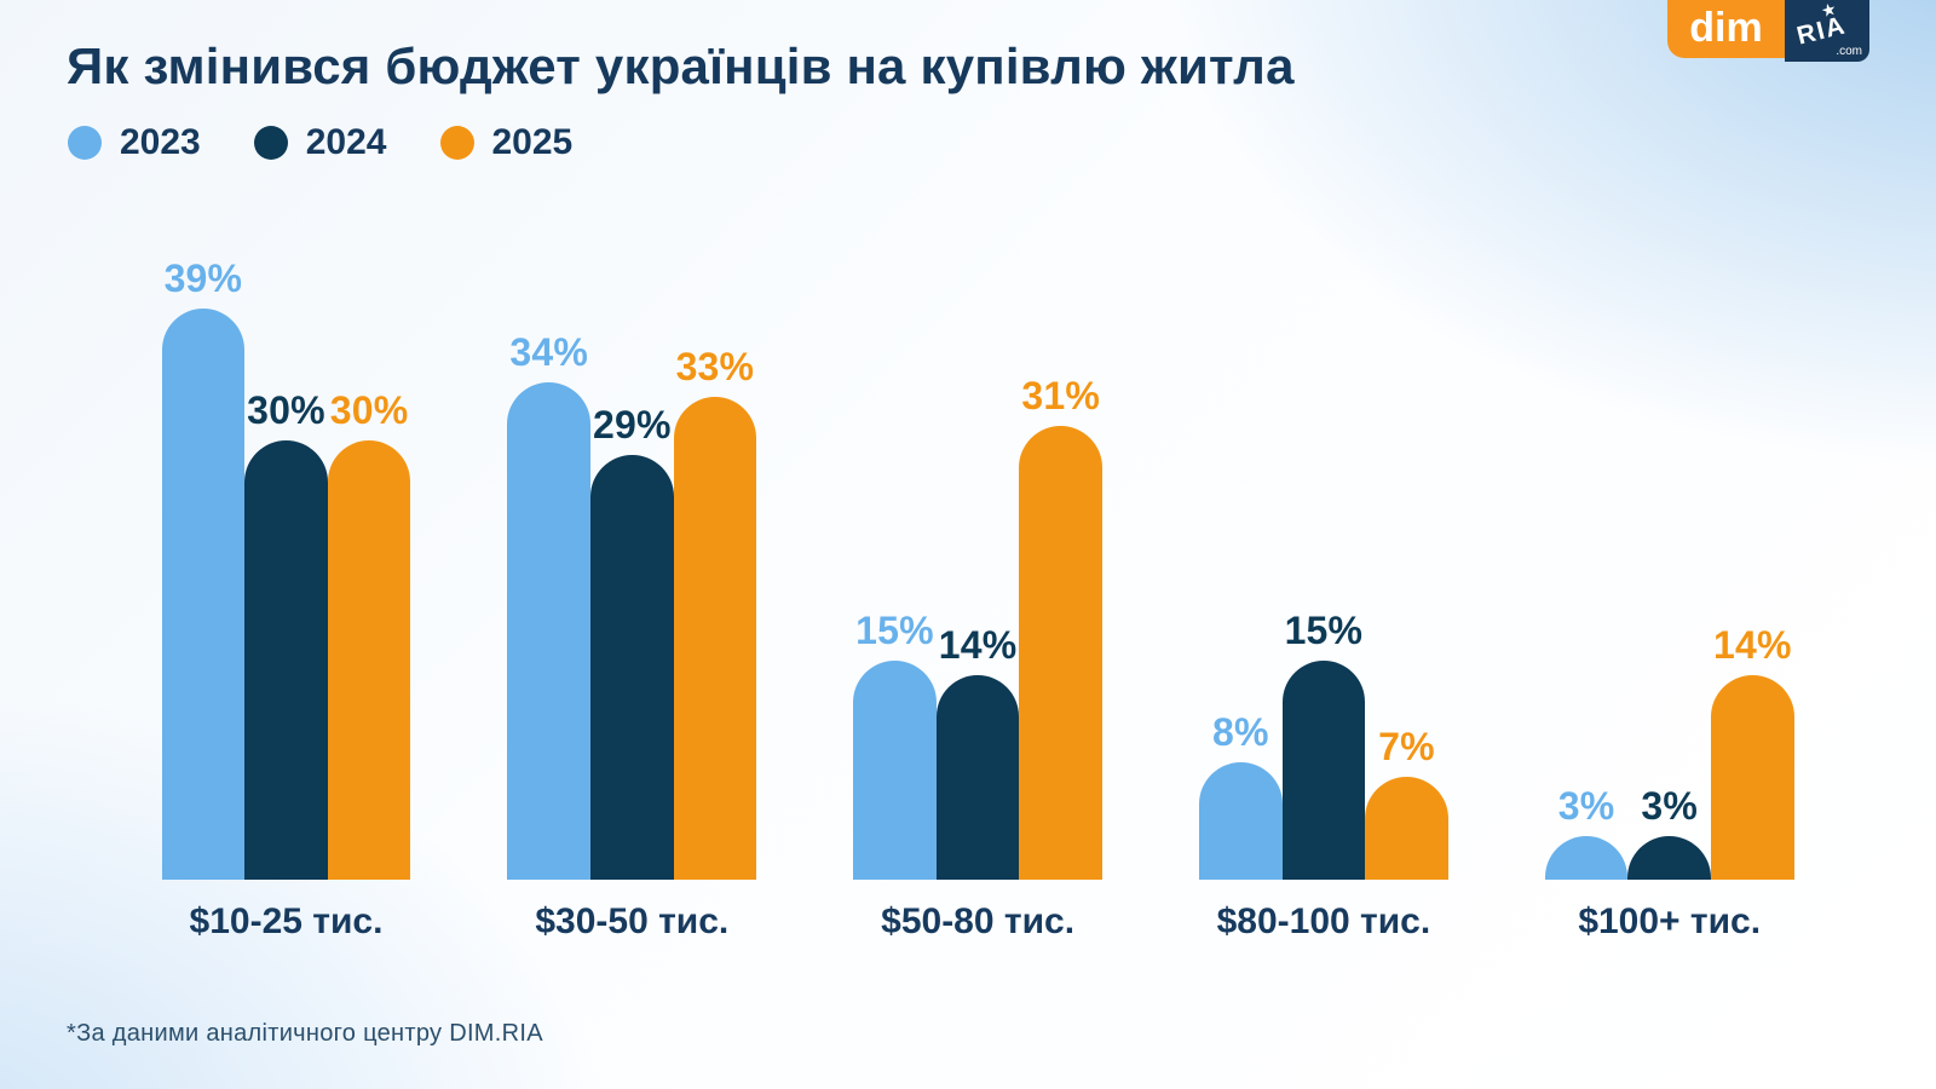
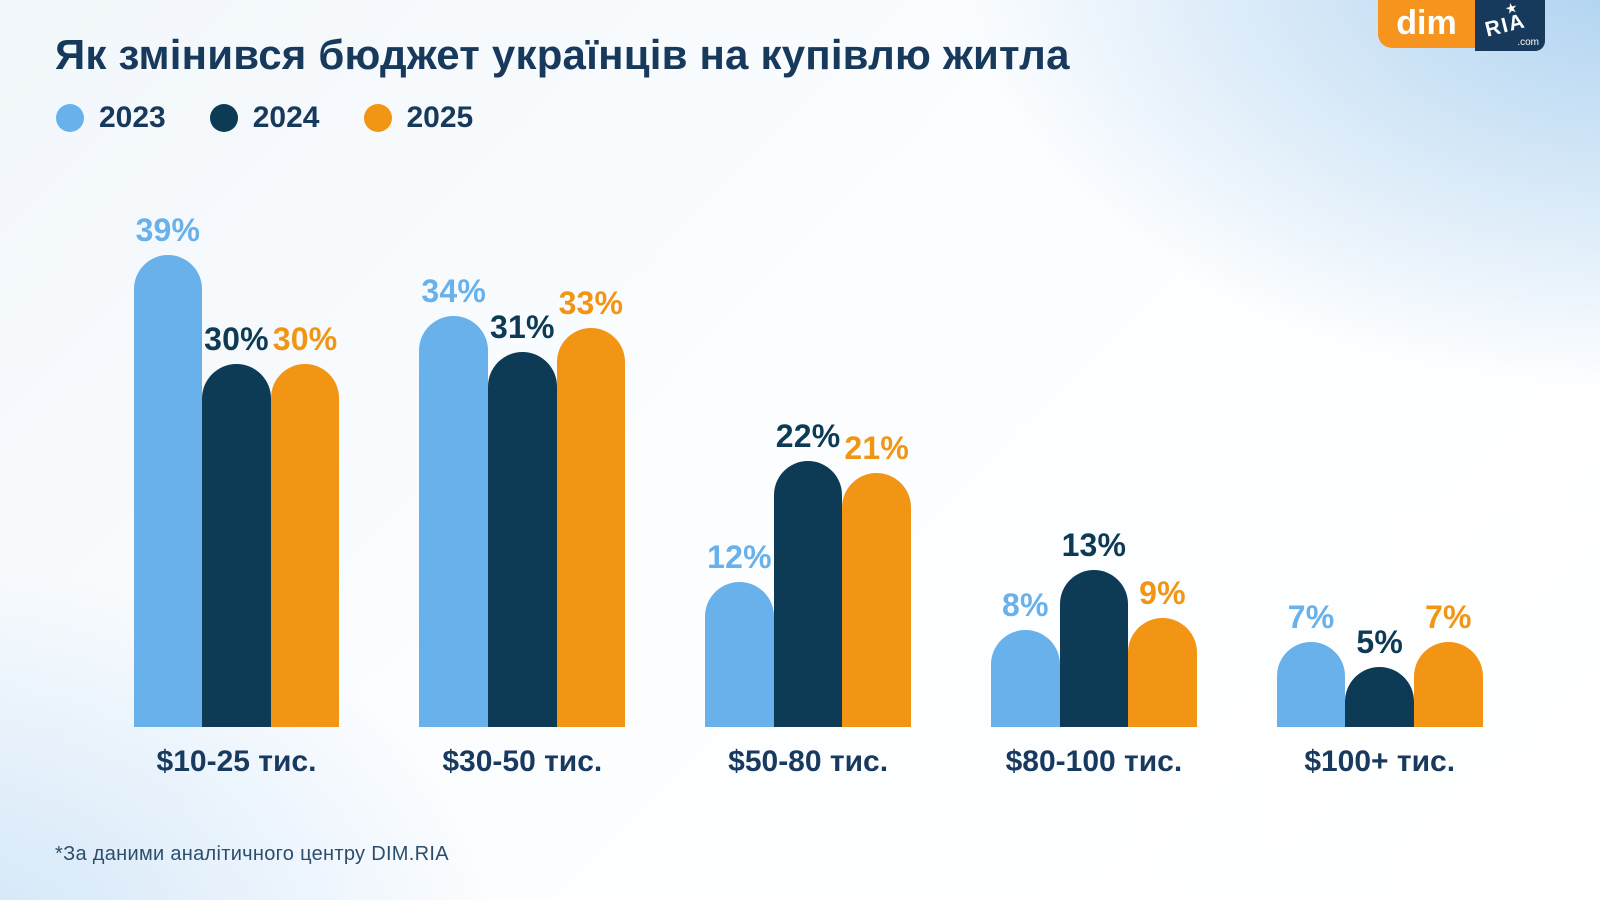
2024/$30-50 тис.: 29% -> 31%
2023/$50-80 тис.: 15% -> 12%
2024/$50-80 тис.: 14% -> 22%
2025/$50-80 тис.: 31% -> 21%
2024/$80-100 тис.: 15% -> 13%
2025/$80-100 тис.: 7% -> 9%
2023/$100+ тис.: 3% -> 7%
2024/$100+ тис.: 3% -> 5%
2025/$100+ тис.: 14% -> 7%
